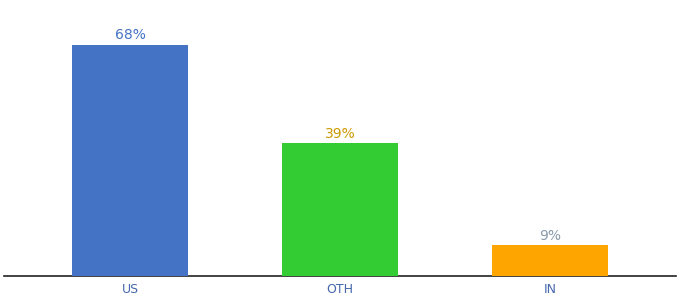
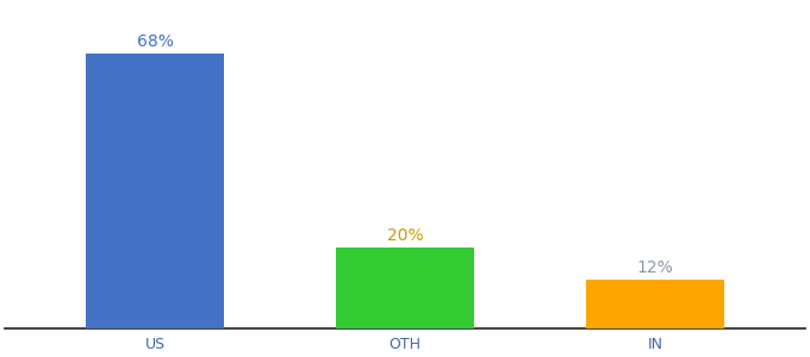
OTH: 39% -> 20%
IN: 9% -> 12%
